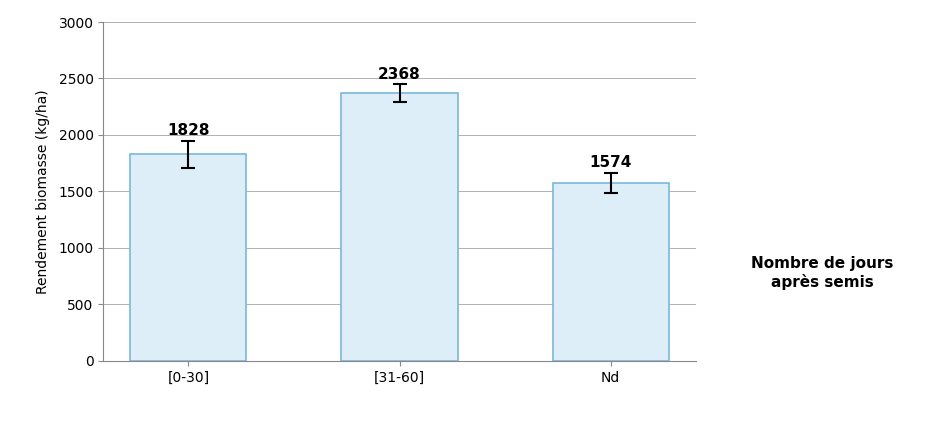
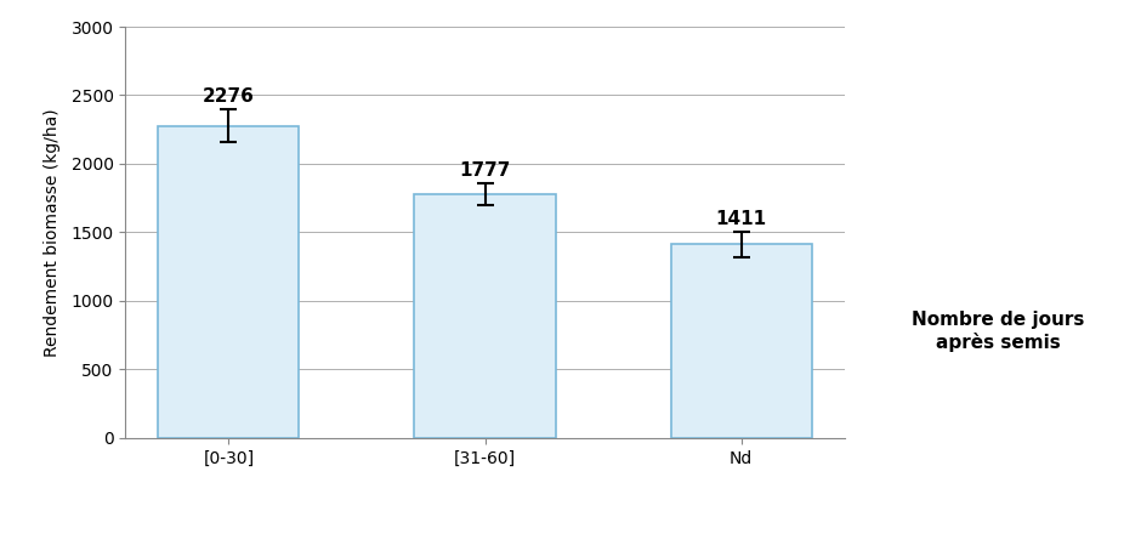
[0-30]: 1828 -> 2276
[31-60]: 2368 -> 1777
Nd: 1574 -> 1411
